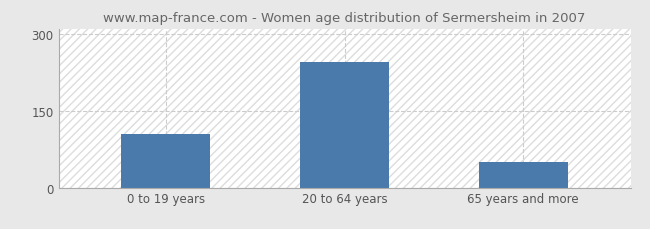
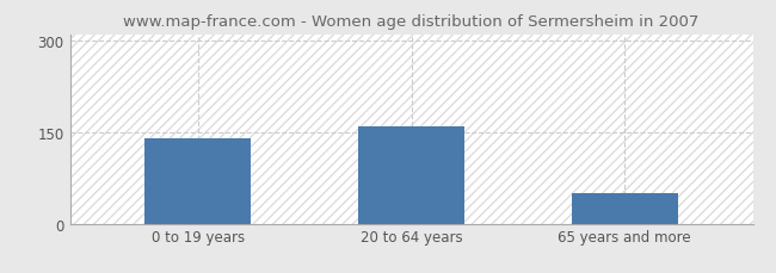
0 to 19 years: 105 -> 140
20 to 64 years: 245 -> 160
